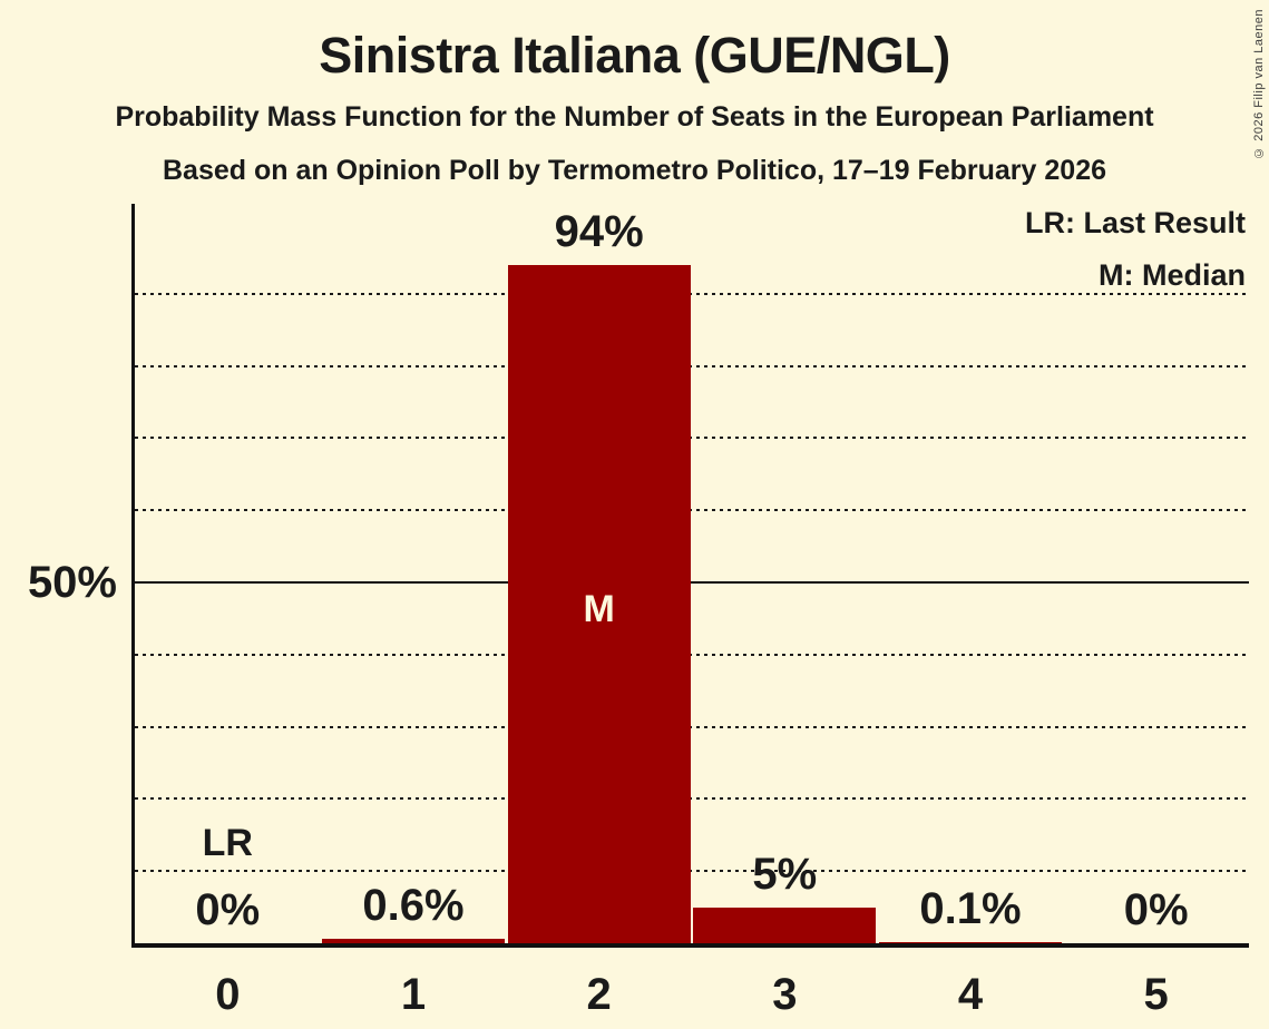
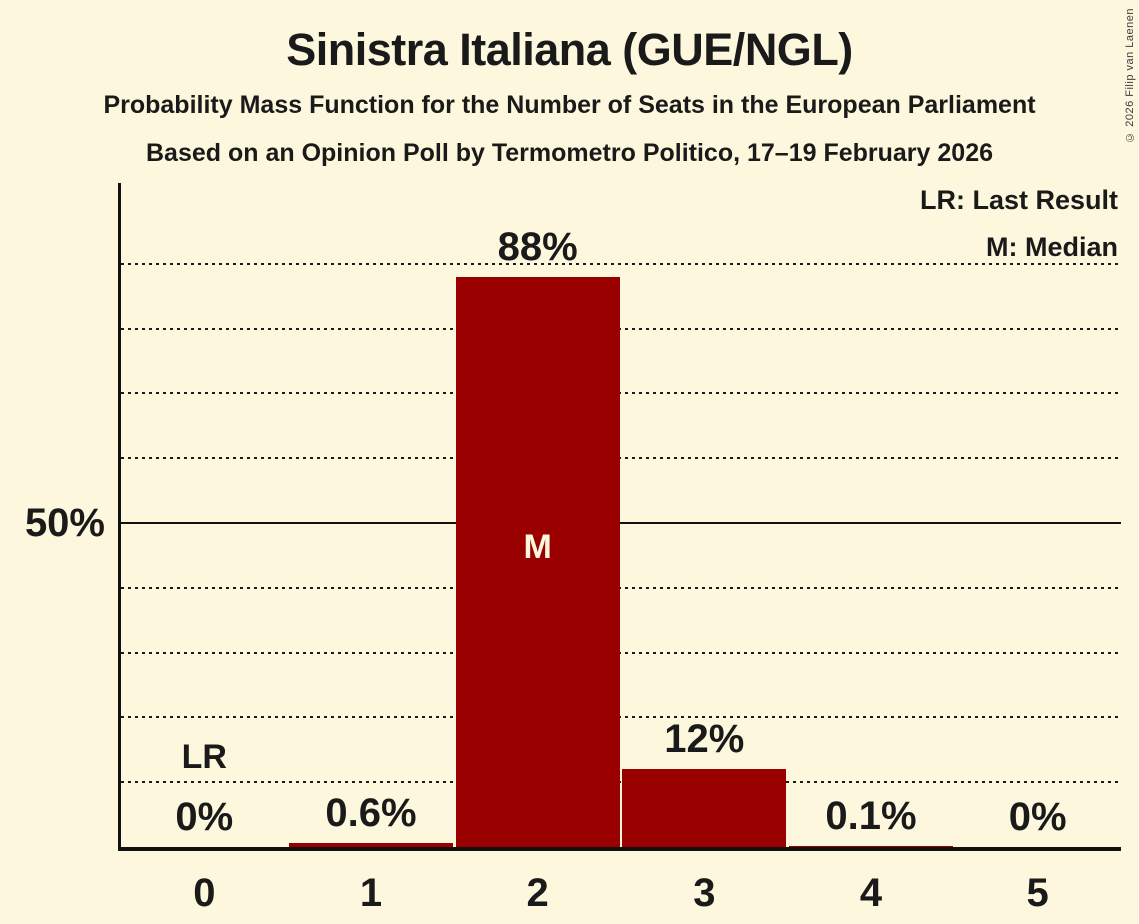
2: 94% -> 88%
3: 5% -> 12%
